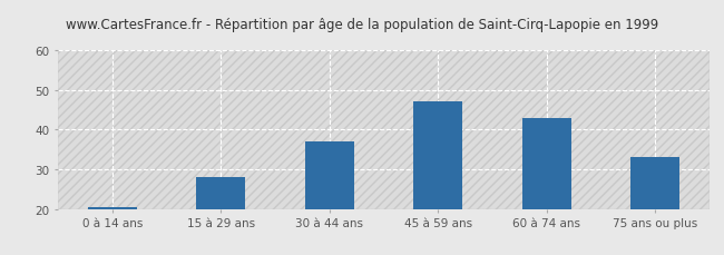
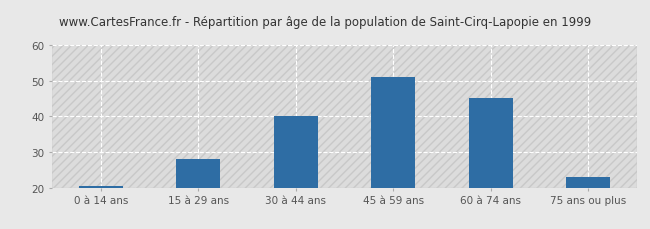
30 à 44 ans: 37.0 -> 40.0
45 à 59 ans: 47.0 -> 51.0
60 à 74 ans: 43.0 -> 45.0
75 ans ou plus: 33.0 -> 23.0
